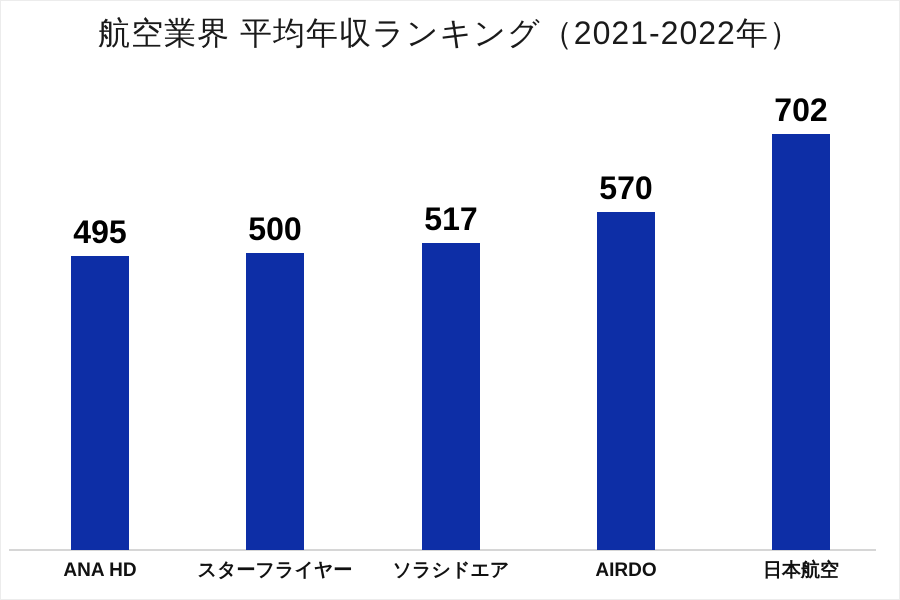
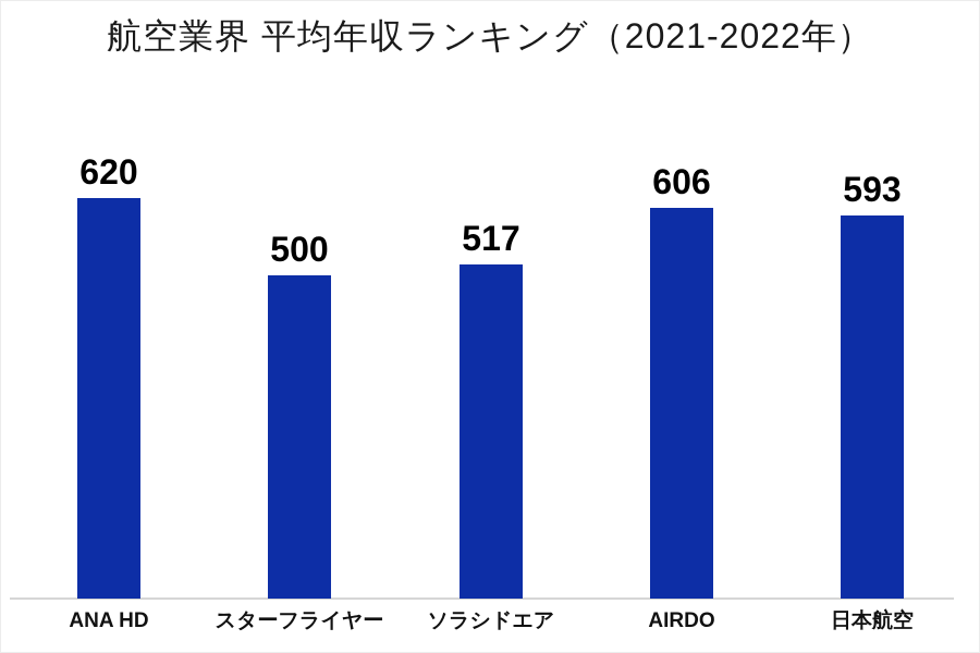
ANA HD: 495 -> 620
AIRDO: 570 -> 606
日本航空: 702 -> 593
